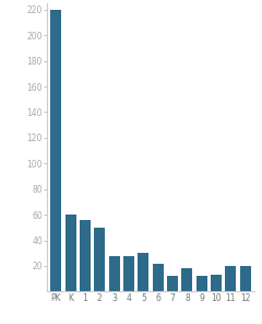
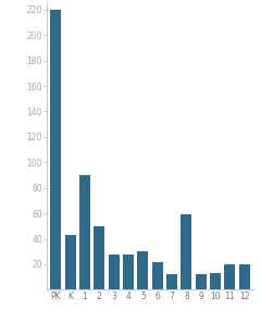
K: 60 -> 43
1: 56 -> 90
8: 18 -> 59
